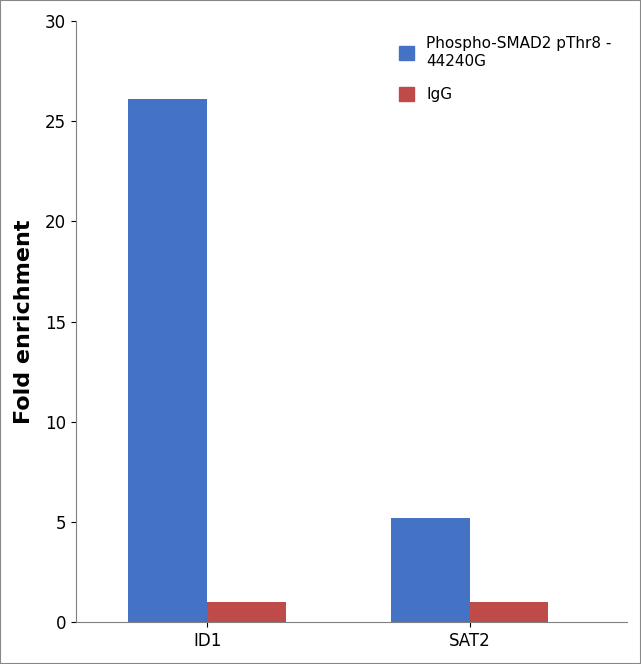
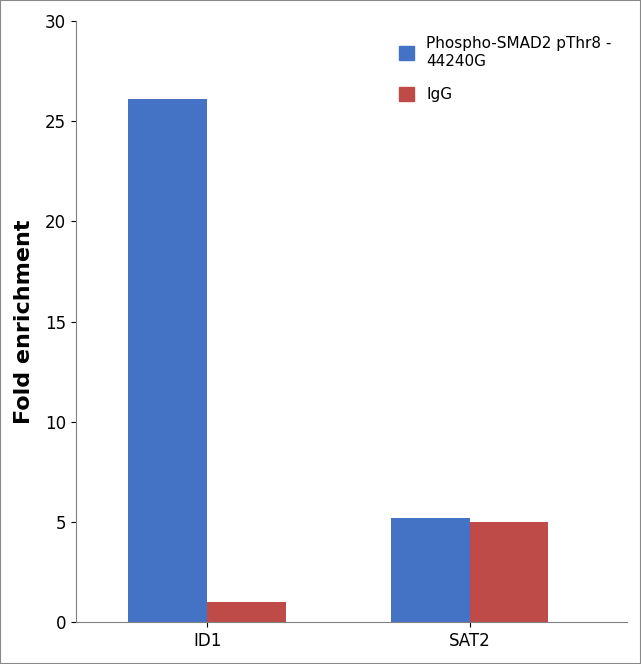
IgG/SAT2: 1 -> 5
